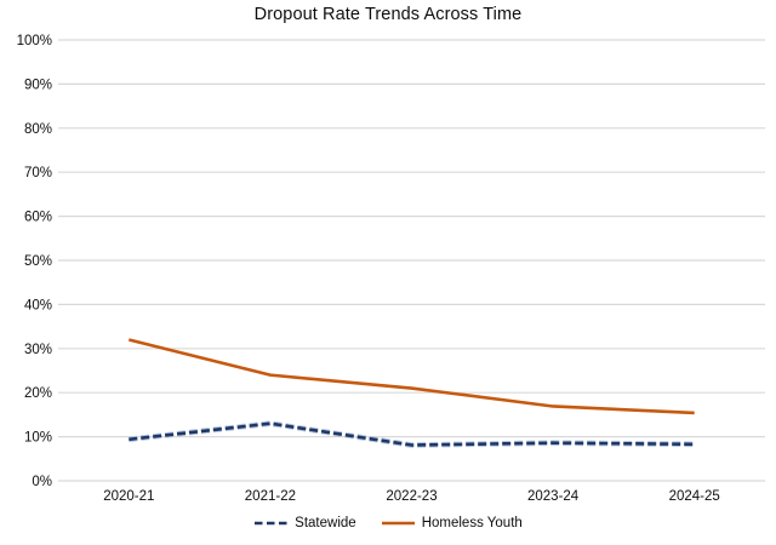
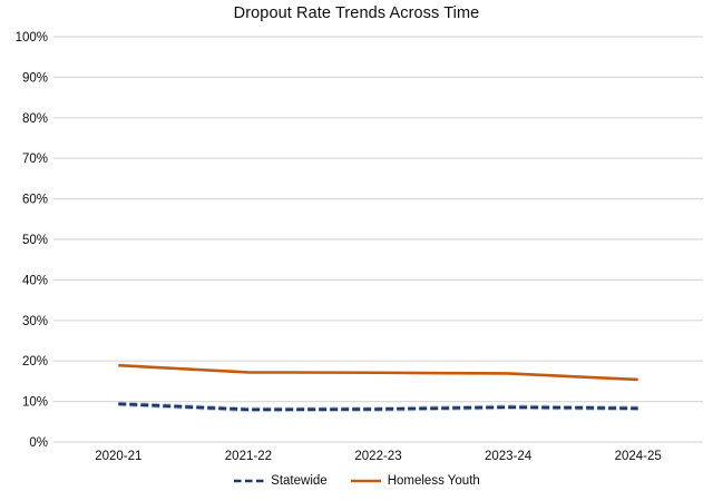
Homeless Youth/2020-21: 32% -> 19%
Statewide/2021-22: 13% -> 8%
Homeless Youth/2021-22: 24% -> 17%
Homeless Youth/2022-23: 21% -> 17%
